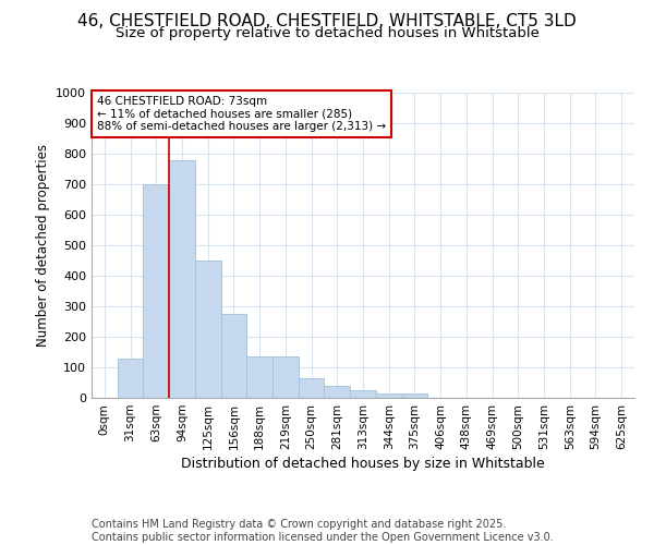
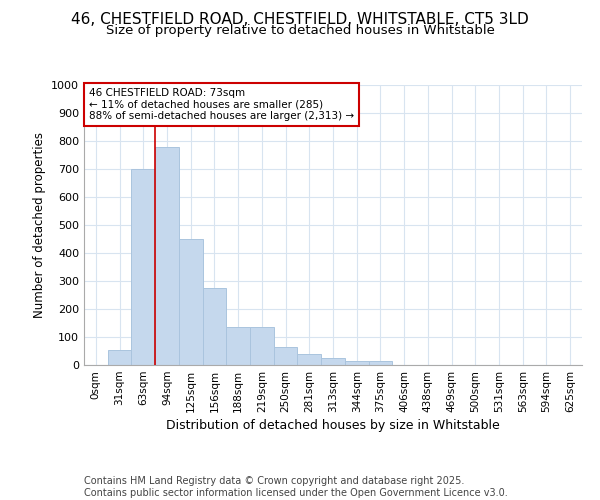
31sqm: 130 -> 55
